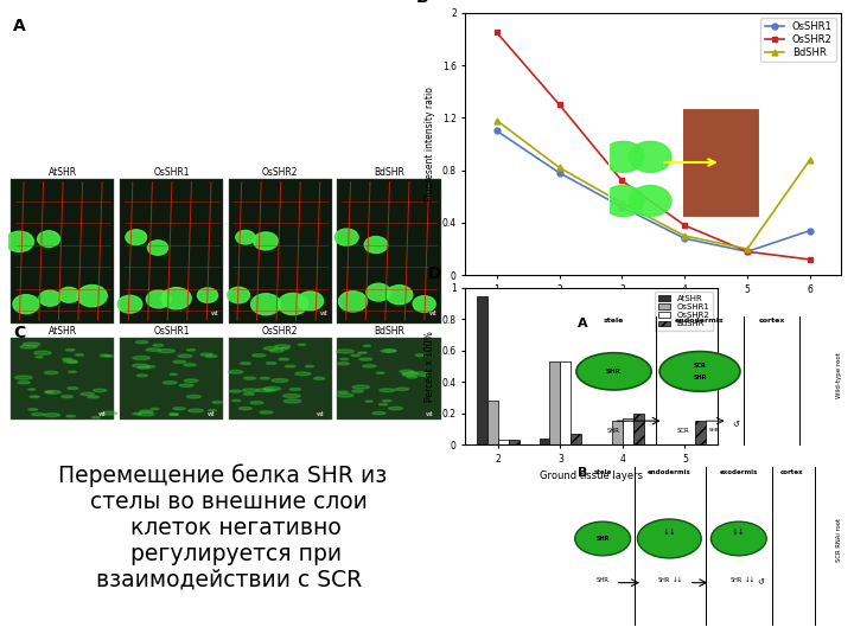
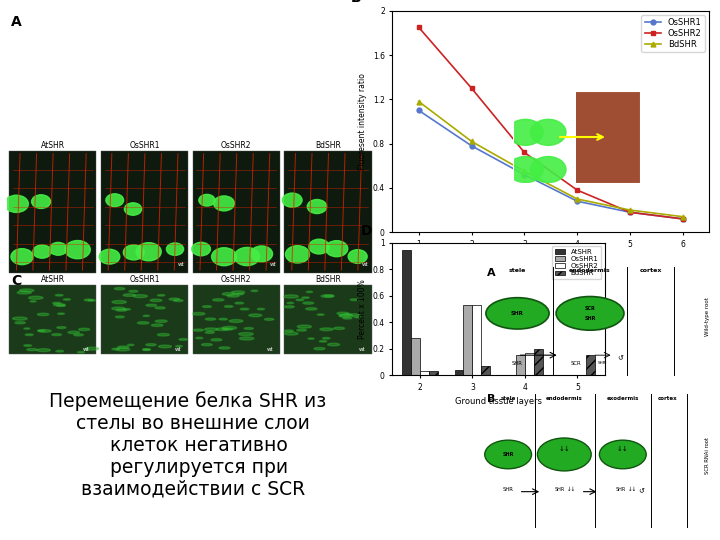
OsSHR1/6: 0.34 -> 0.12
BdSHR/6: 0.88 -> 0.14
